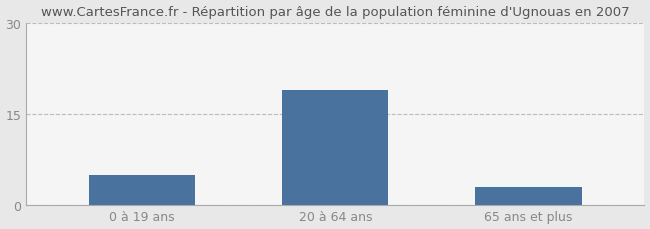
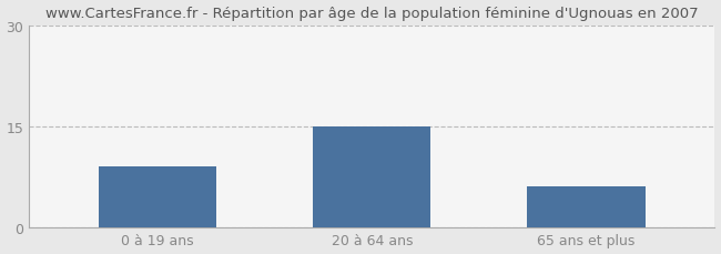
0 à 19 ans: 5 -> 9
20 à 64 ans: 19 -> 15
65 ans et plus: 3 -> 6
